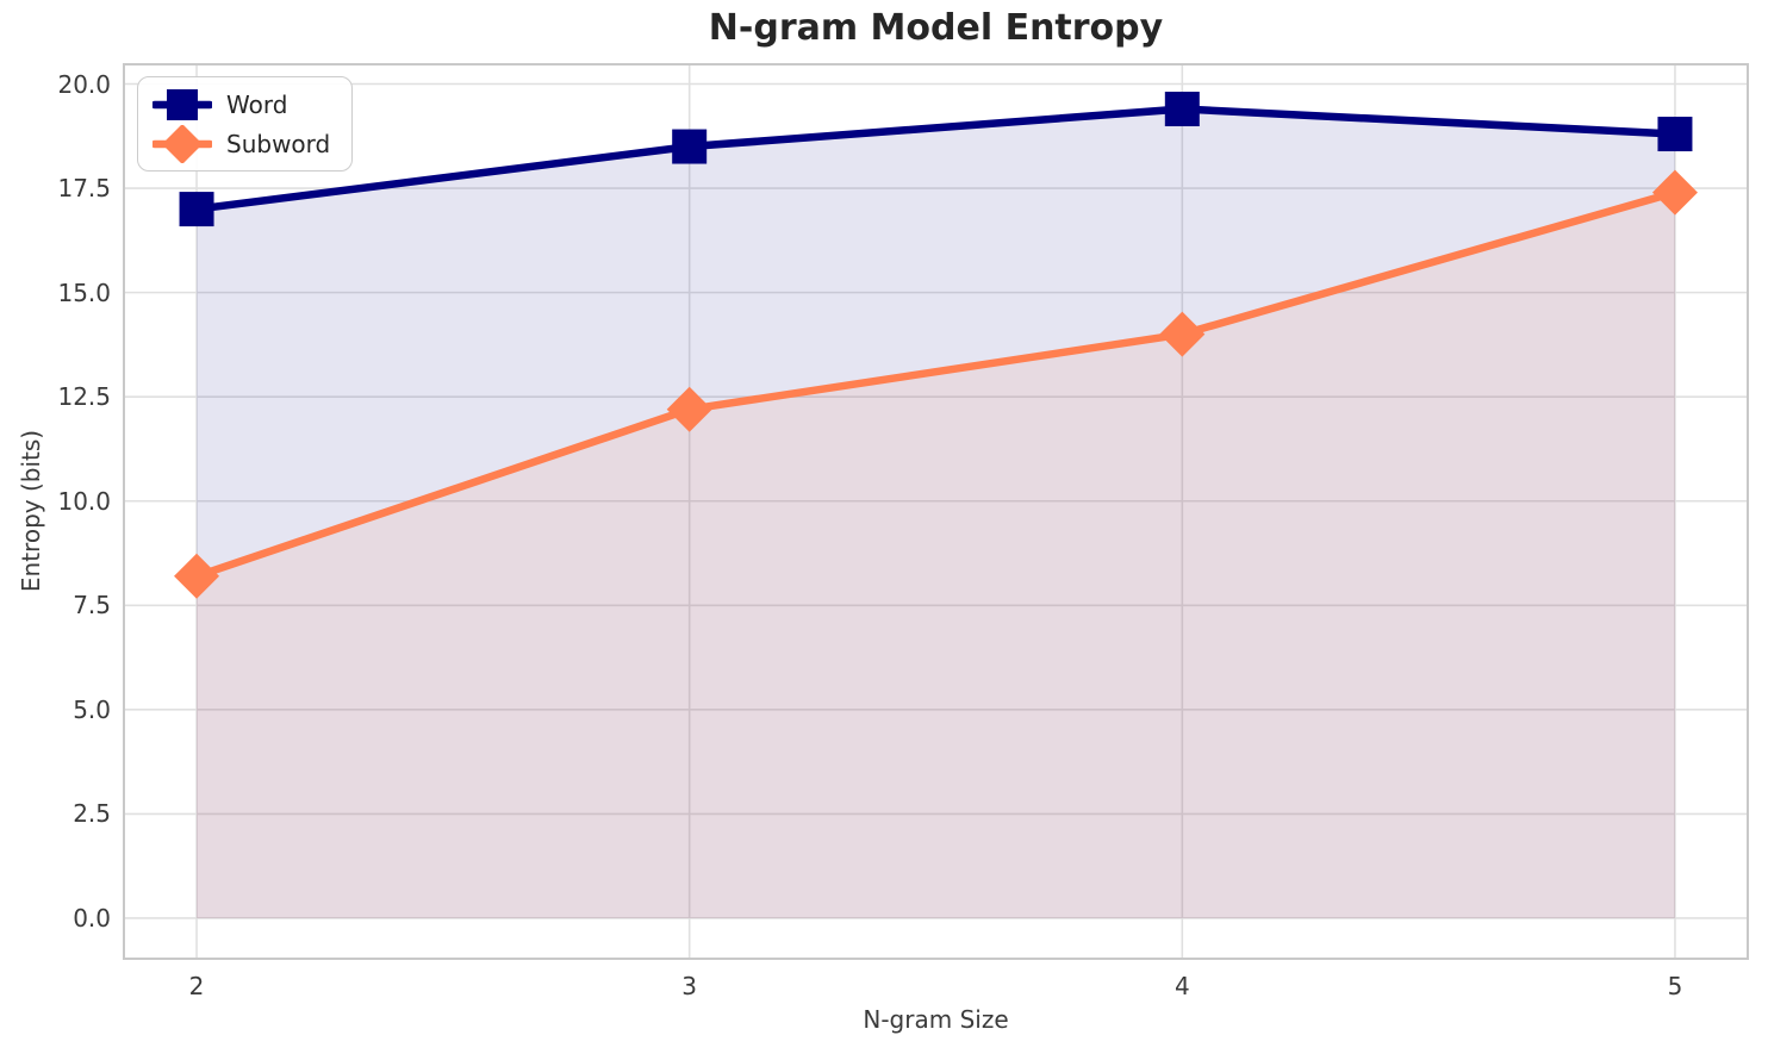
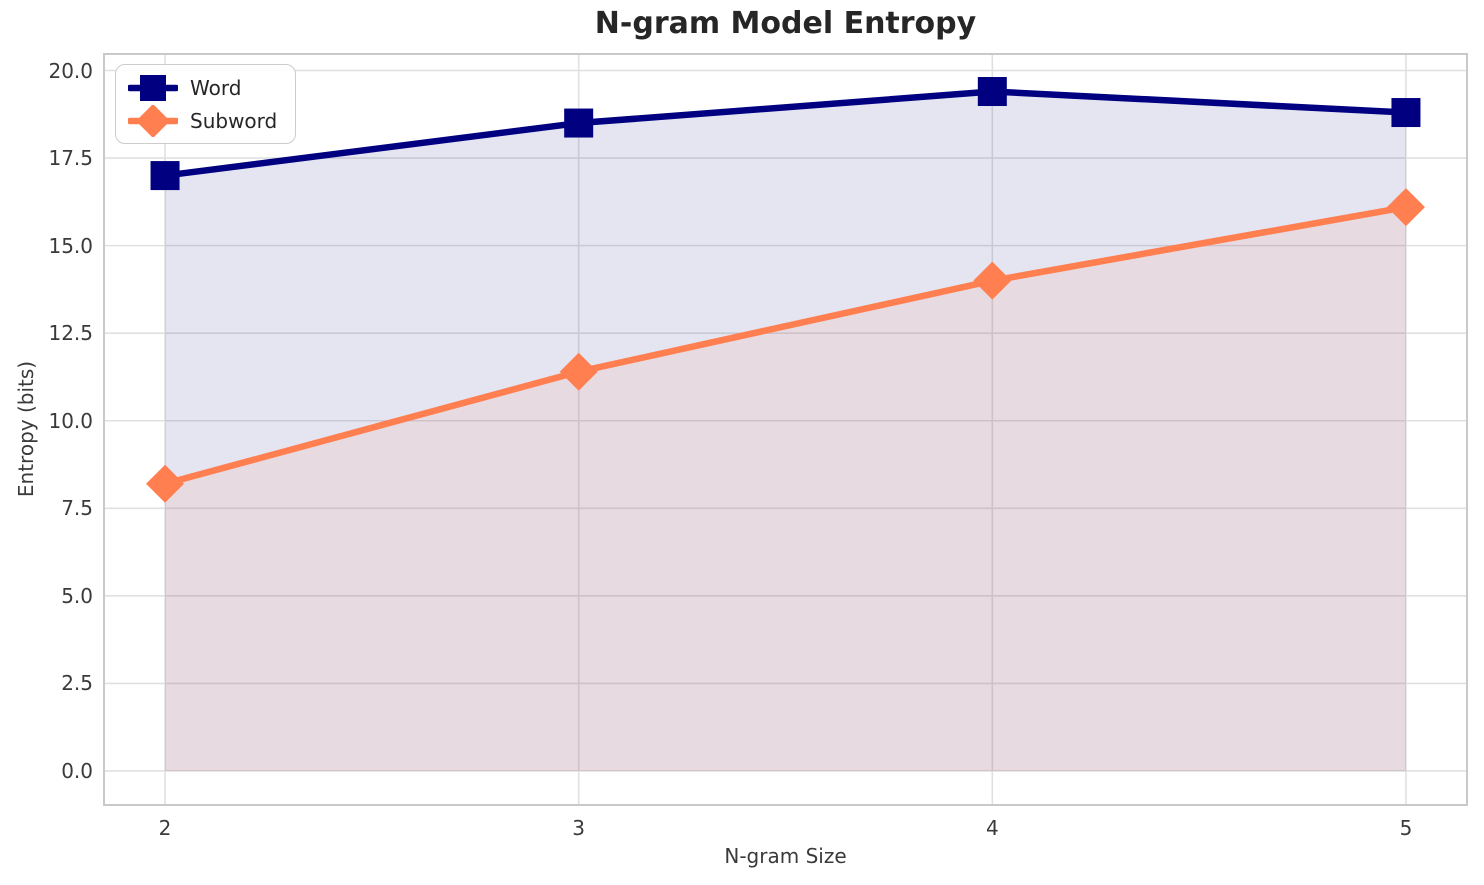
Subword/3: 12.2 -> 11.4
Subword/5: 17.4 -> 16.1
